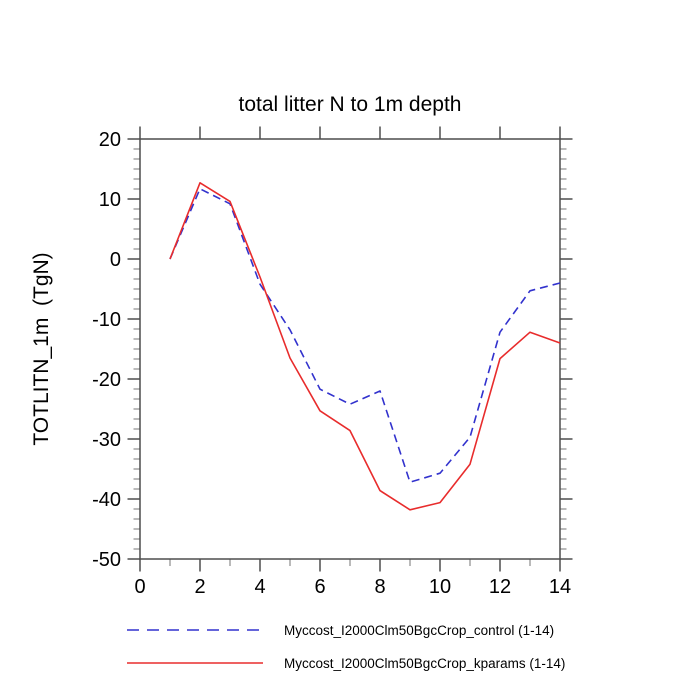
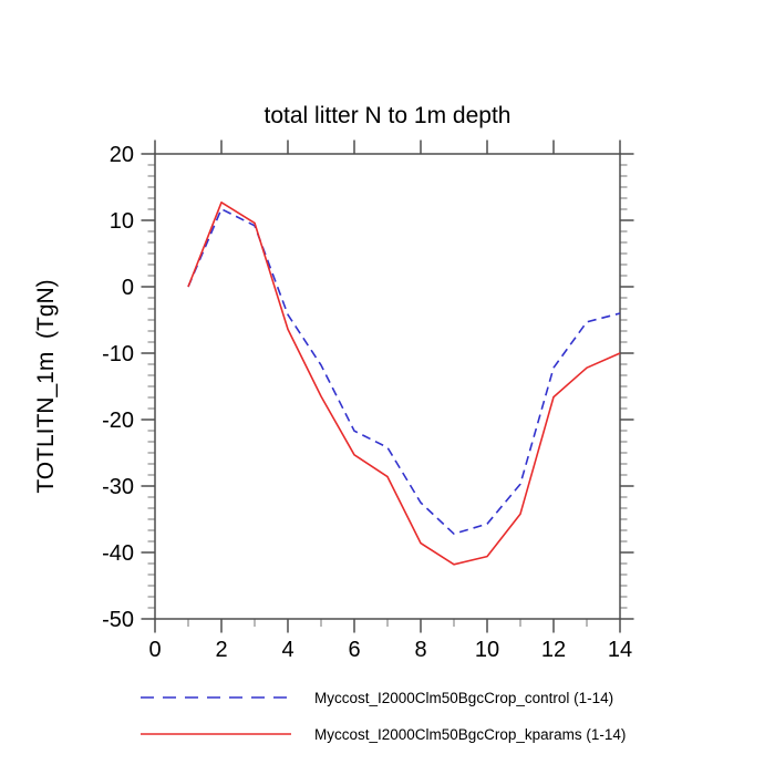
Myccost_I2000Clm50BgcCrop_kparams (1-14)/4: -3 -> -6
Myccost_I2000Clm50BgcCrop_control (1-14)/8: -22 -> -32
Myccost_I2000Clm50BgcCrop_kparams (1-14)/14: -14 -> -10
